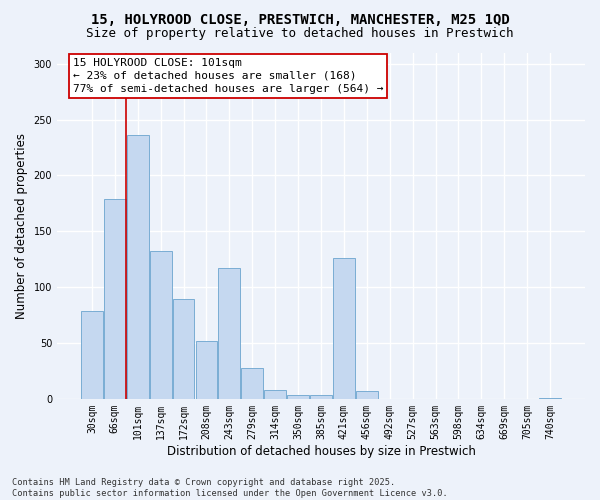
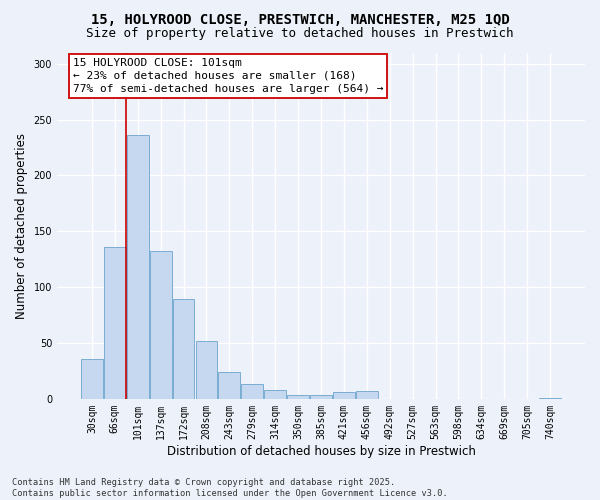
30sqm: 79 -> 36
66sqm: 179 -> 136
243sqm: 117 -> 24
279sqm: 28 -> 13
421sqm: 126 -> 6
